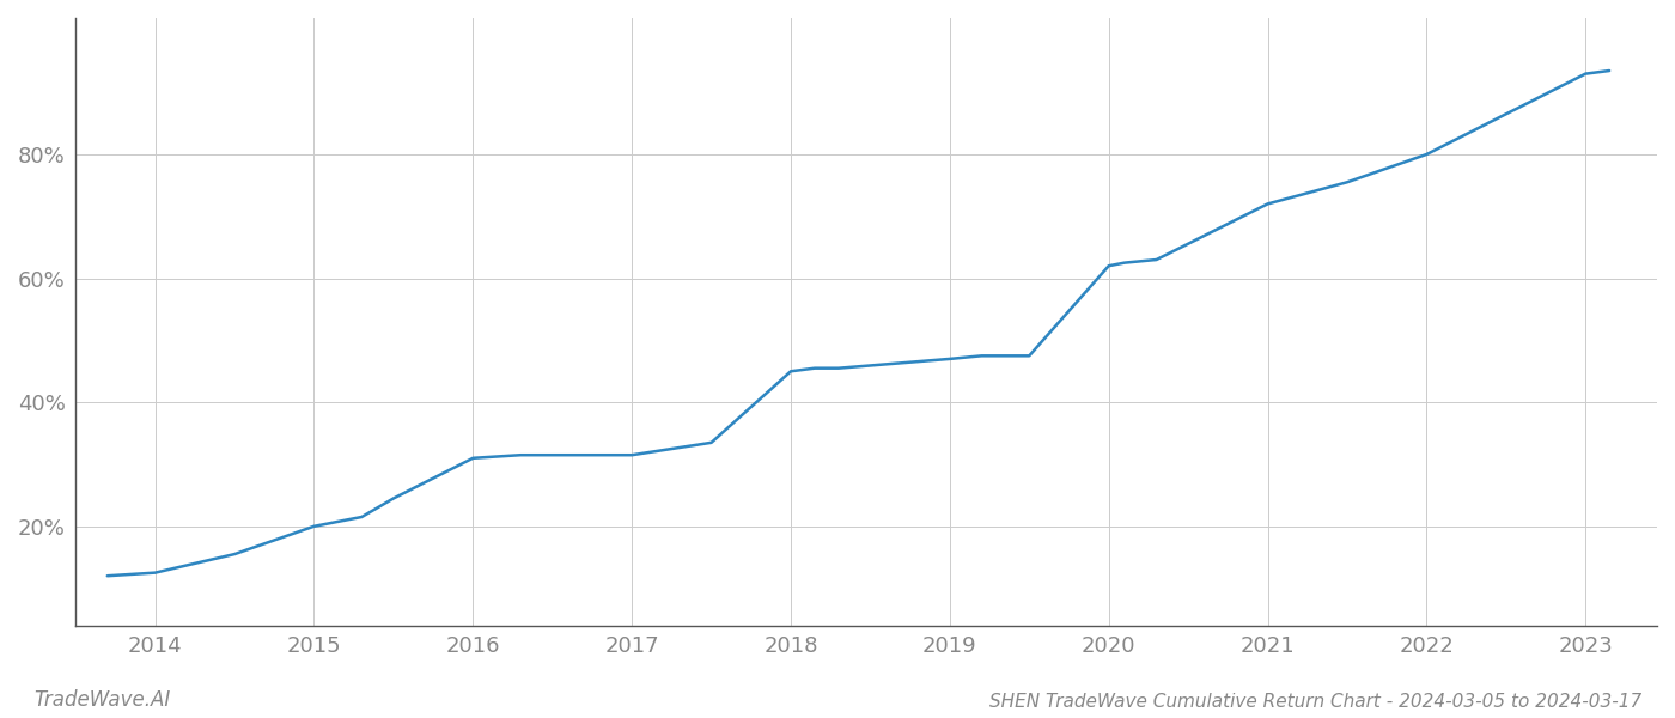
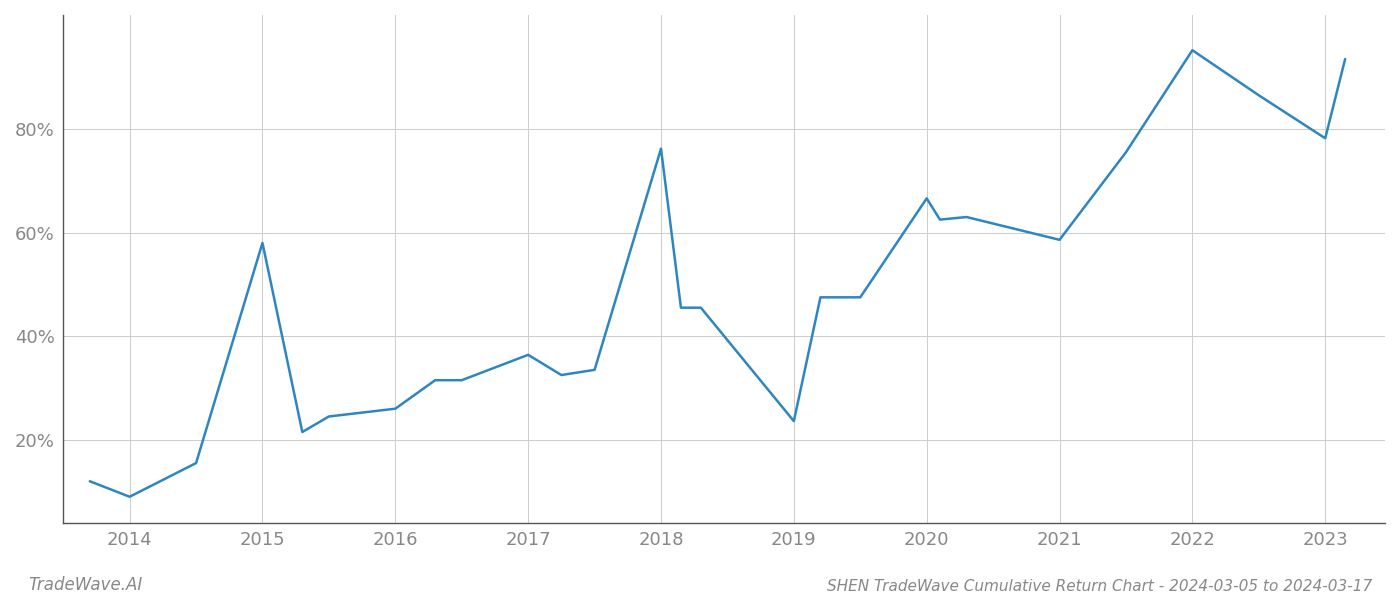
2014: 12.5% -> 9.0%
2015: 20.0% -> 58.0%
2016: 31.0% -> 26.0%
2017: 31.5% -> 36.4%
2018: 45.0% -> 76.2%
2019: 47.0% -> 23.6%
2020: 62.0% -> 66.6%
2021: 72.0% -> 58.6%
2022: 80.0% -> 95.2%
2023: 93.0% -> 78.2%
